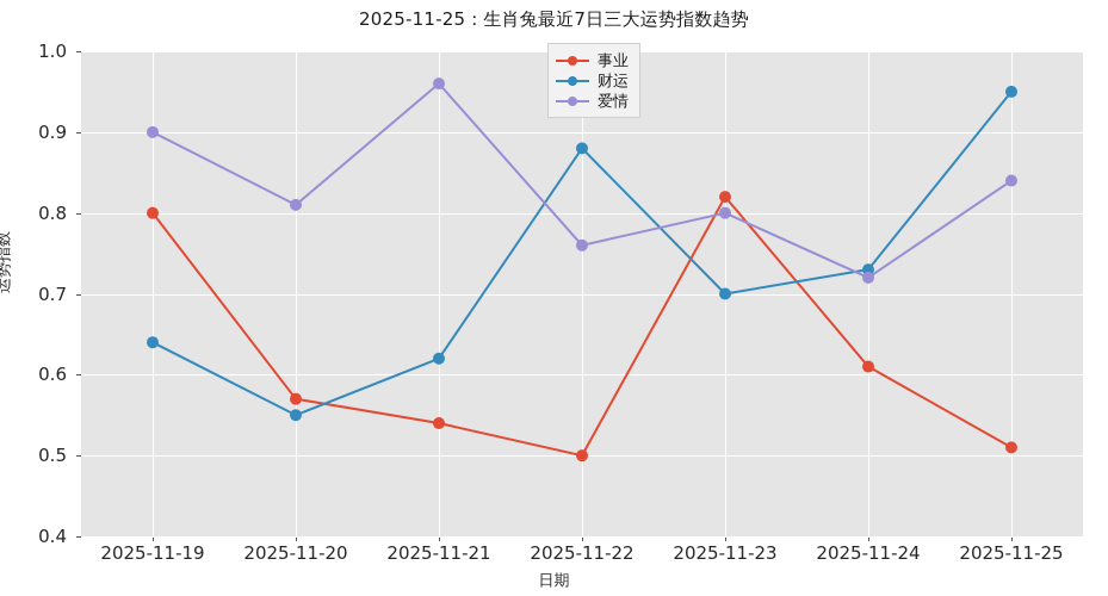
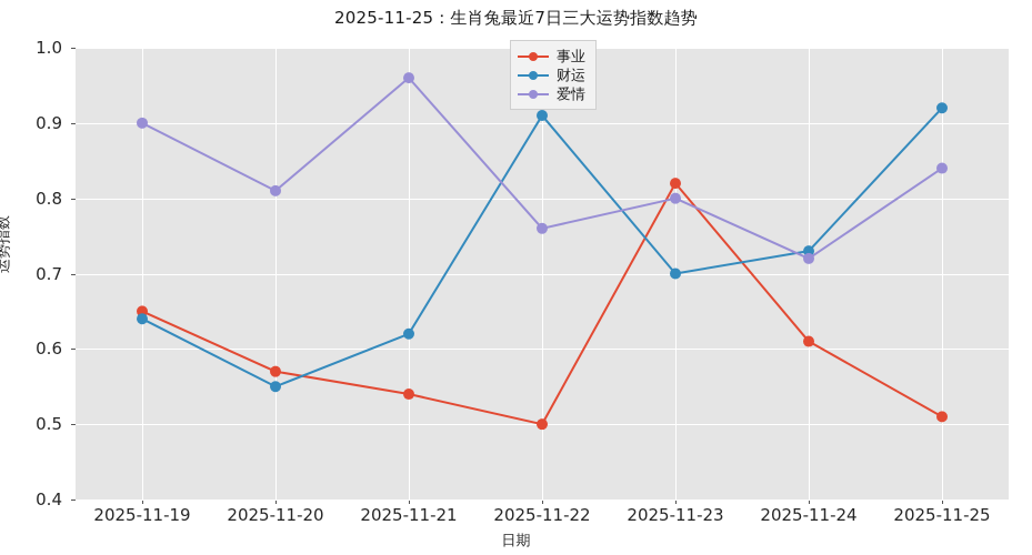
事业/2025-11-19: 0.80 -> 0.65
财运/2025-11-22: 0.88 -> 0.91
财运/2025-11-25: 0.95 -> 0.92
